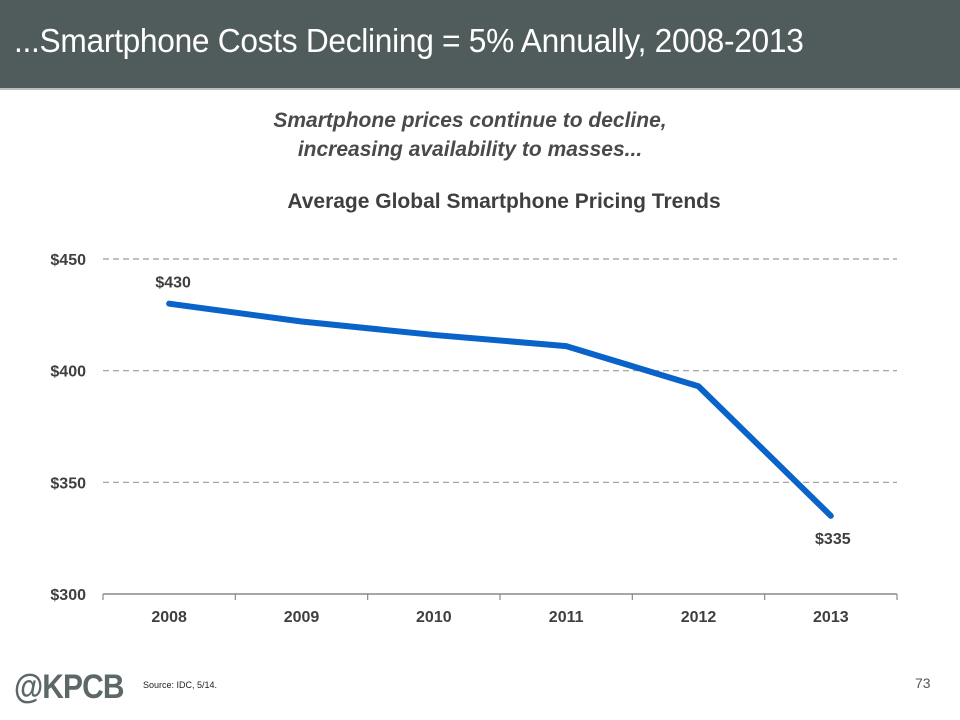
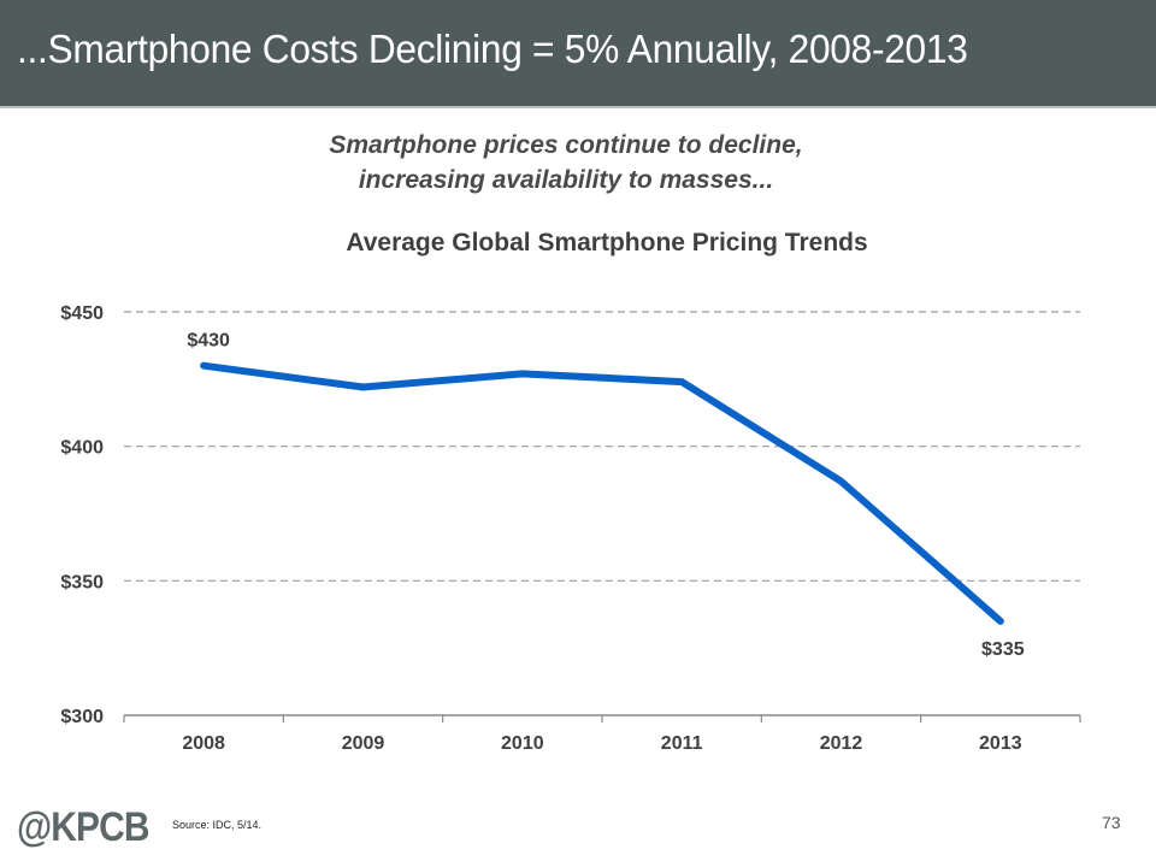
2010: $416 -> $427
2011: $411 -> $424
2012: $393 -> $387
